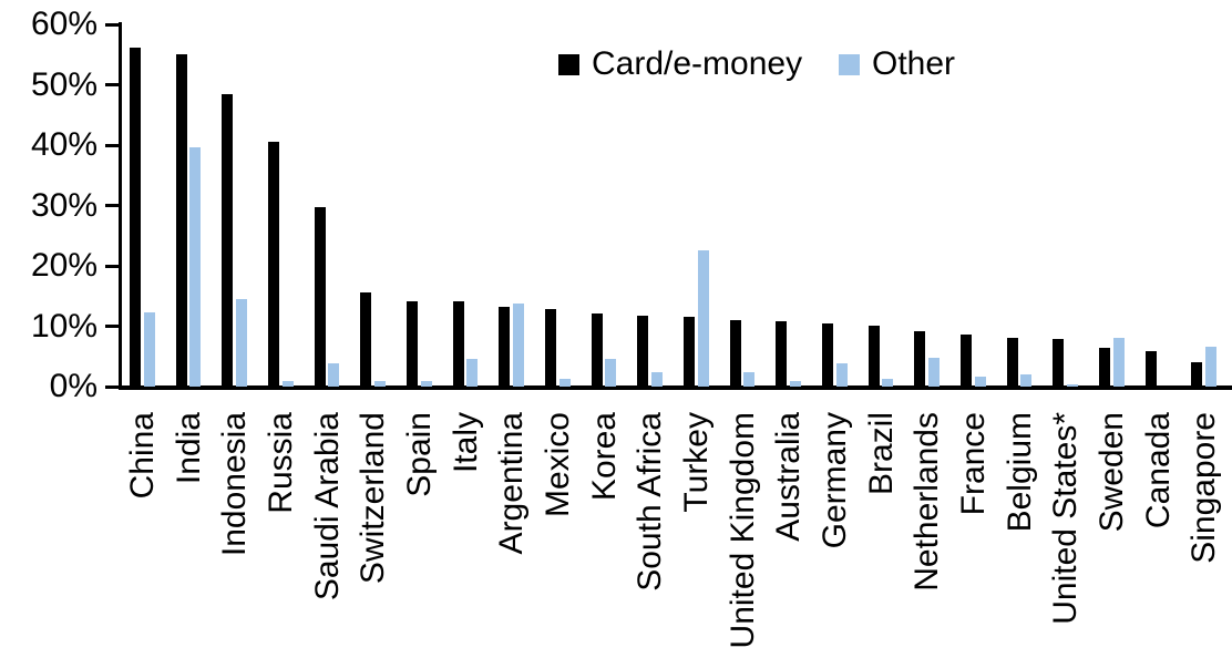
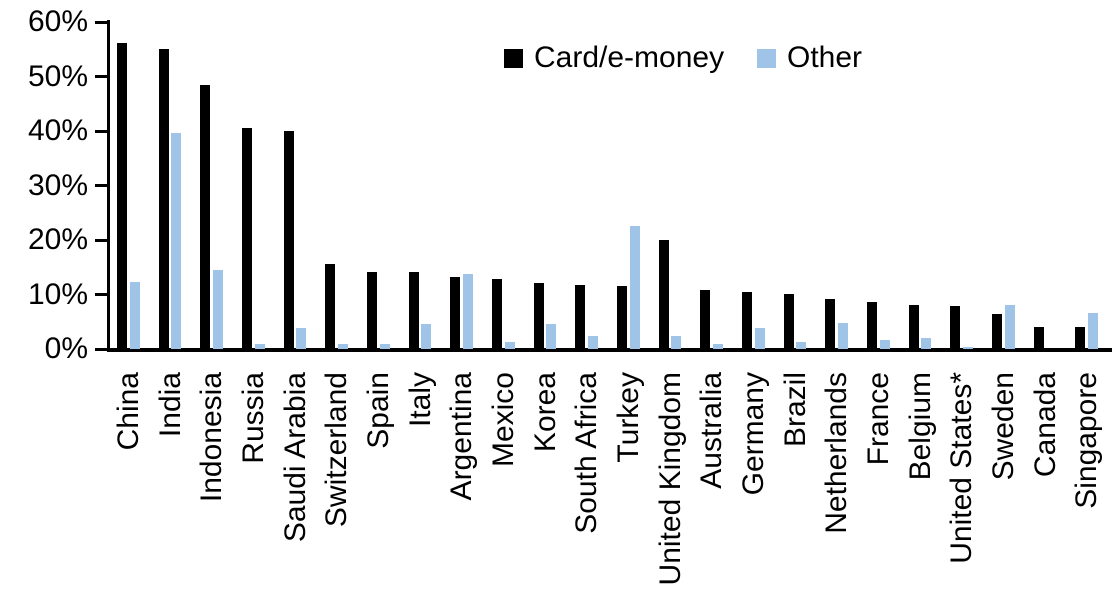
Card/e-money/Saudi Arabia: 30% -> 40%
Card/e-money/United Kingdom: 11% -> 20%
Card/e-money/Canada: 6% -> 4%
